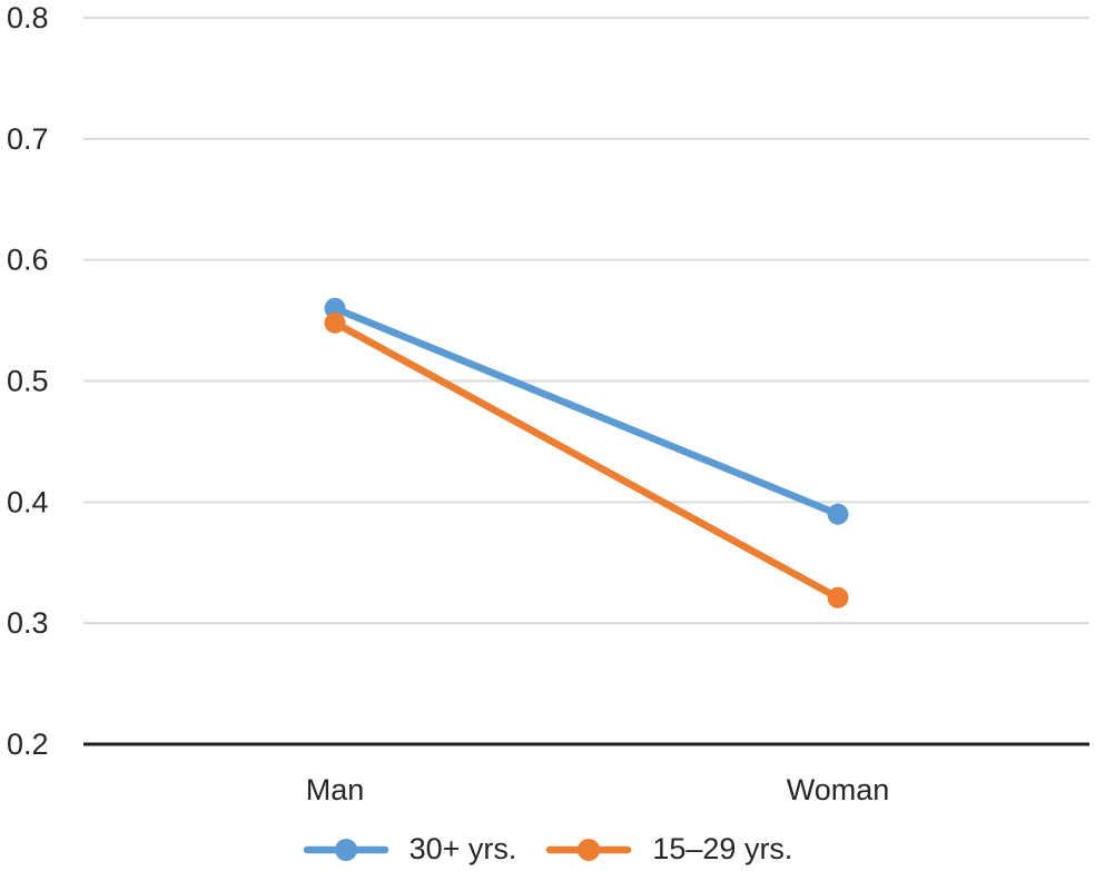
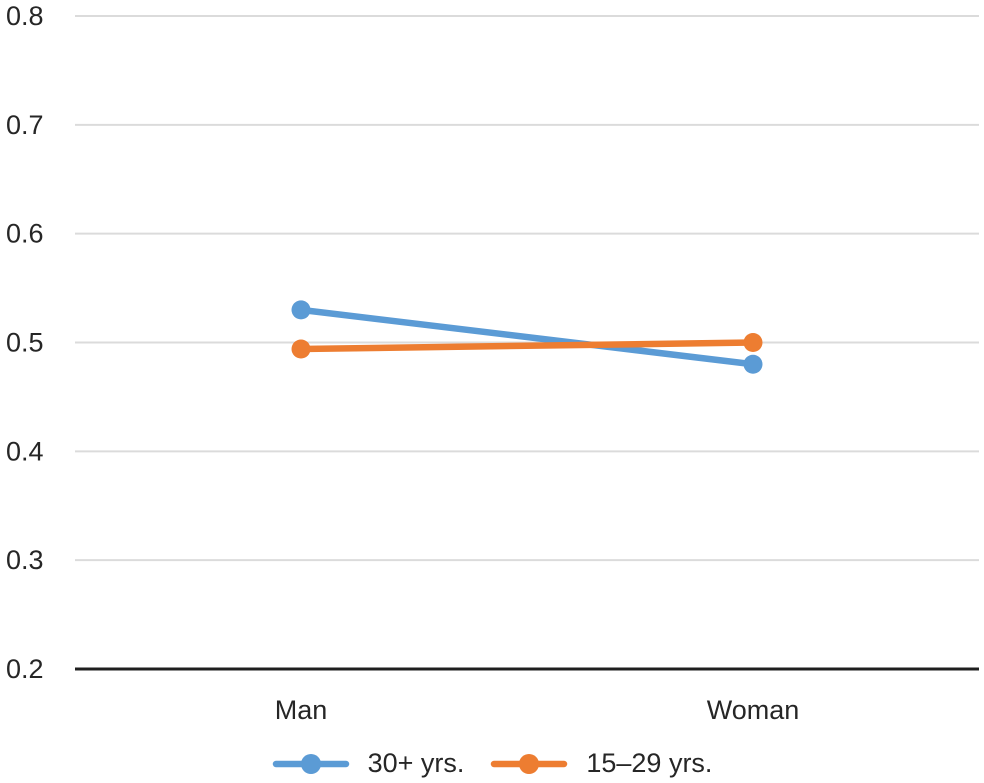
30+ yrs./Man: 0.56 -> 0.53
15–29 yrs./Man: 0.548 -> 0.494
30+ yrs./Woman: 0.39 -> 0.48
15–29 yrs./Woman: 0.321 -> 0.500
